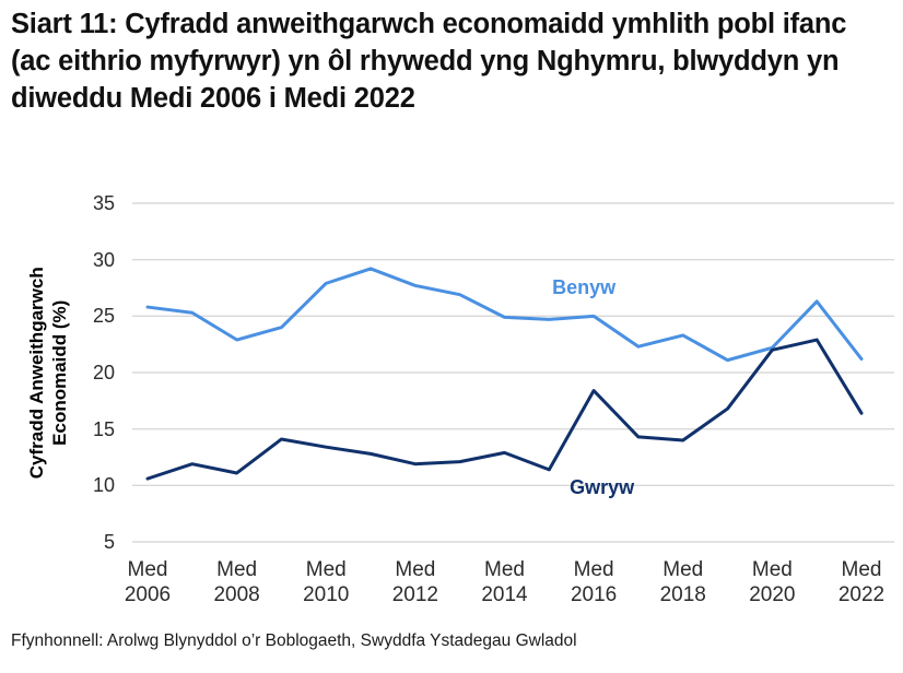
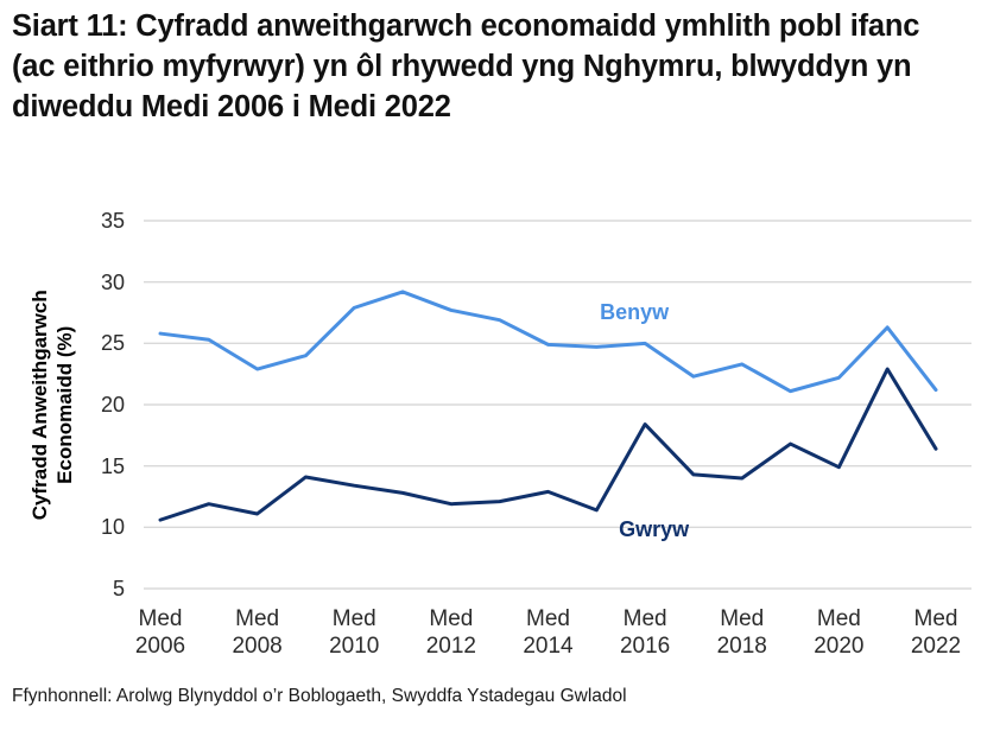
Gwryw/Med 2020: 22.0 -> 14.9
